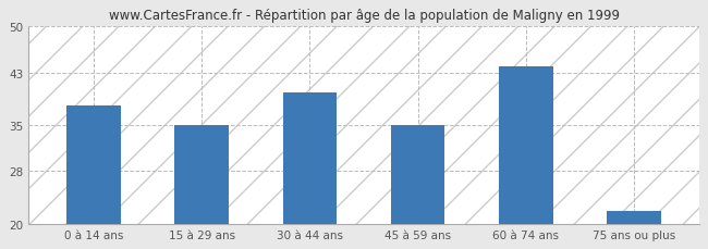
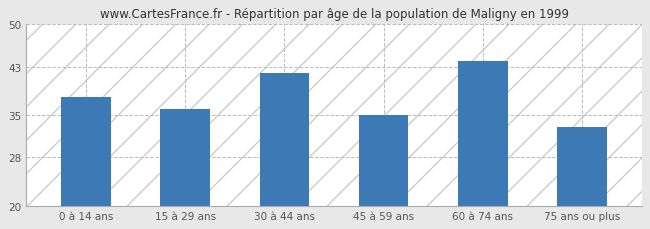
15 à 29 ans: 35 -> 36
30 à 44 ans: 40 -> 42
75 ans ou plus: 22 -> 33
